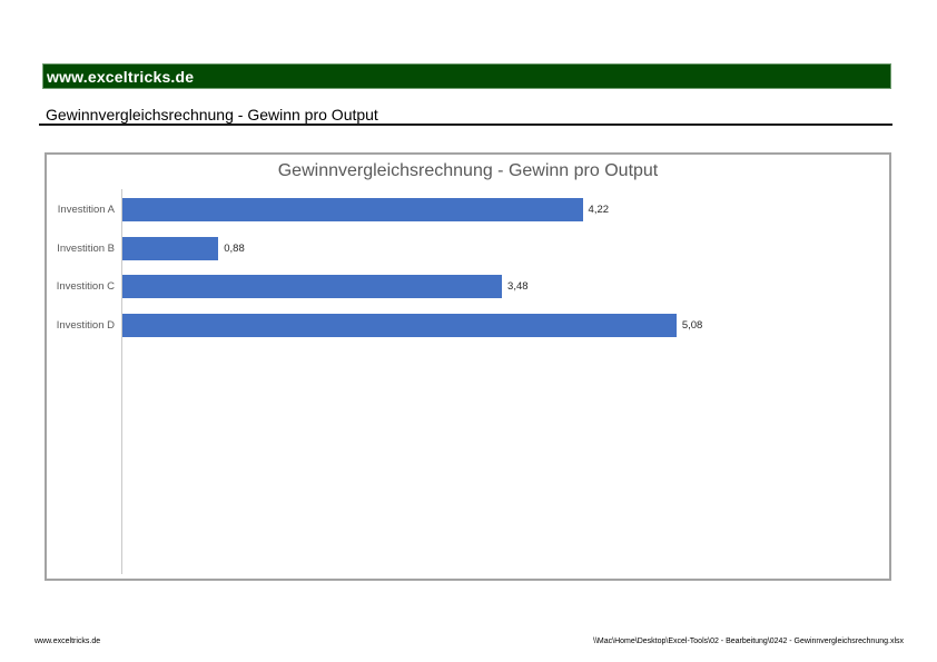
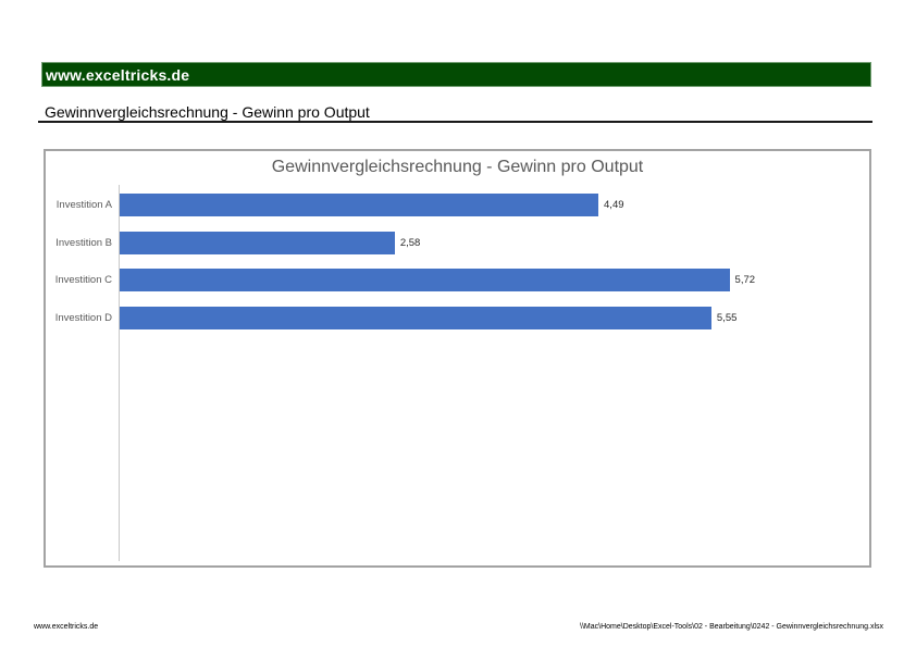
Investition A: 4,22 -> 4,49
Investition B: 0,88 -> 2,58
Investition C: 3,48 -> 5,72
Investition D: 5,08 -> 5,55
